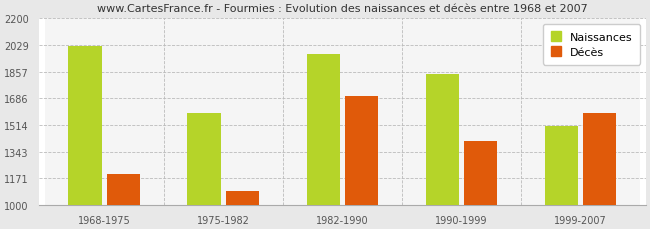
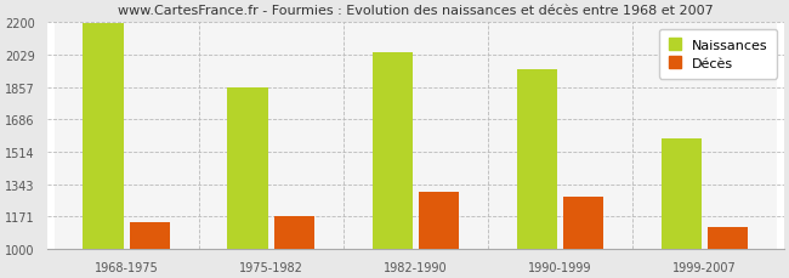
Naissances/1968-1975: 2020 -> 2190
Décès/1968-1975: 1200 -> 1140
Naissances/1975-1982: 1590 -> 1860
Décès/1975-1982: 1090 -> 1180
Naissances/1982-1990: 1970 -> 2040
Décès/1982-1990: 1700 -> 1300
Naissances/1990-1999: 1840 -> 1950
Décès/1990-1999: 1410 -> 1280
Naissances/1999-2007: 1510 -> 1590
Décès/1999-2007: 1590 -> 1120
